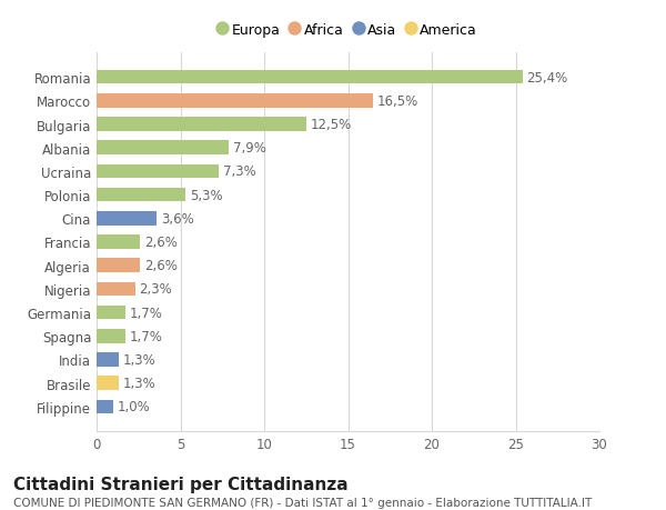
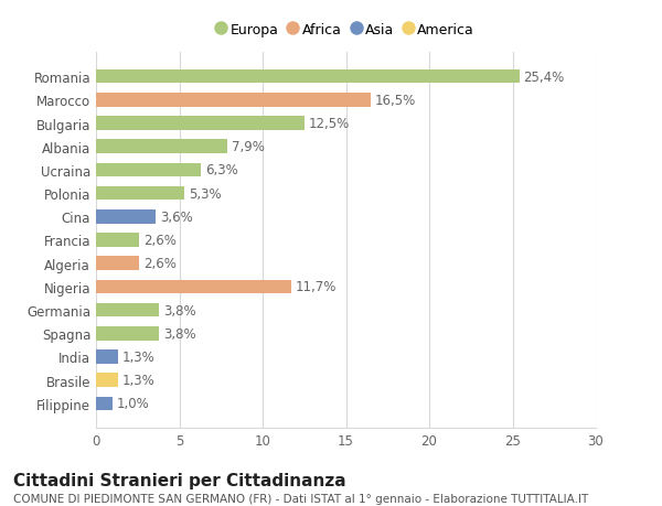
Ucraina: 7,3% -> 6,3%
Nigeria: 2,3% -> 11,7%
Germania: 1,7% -> 3,8%
Spagna: 1,7% -> 3,8%
